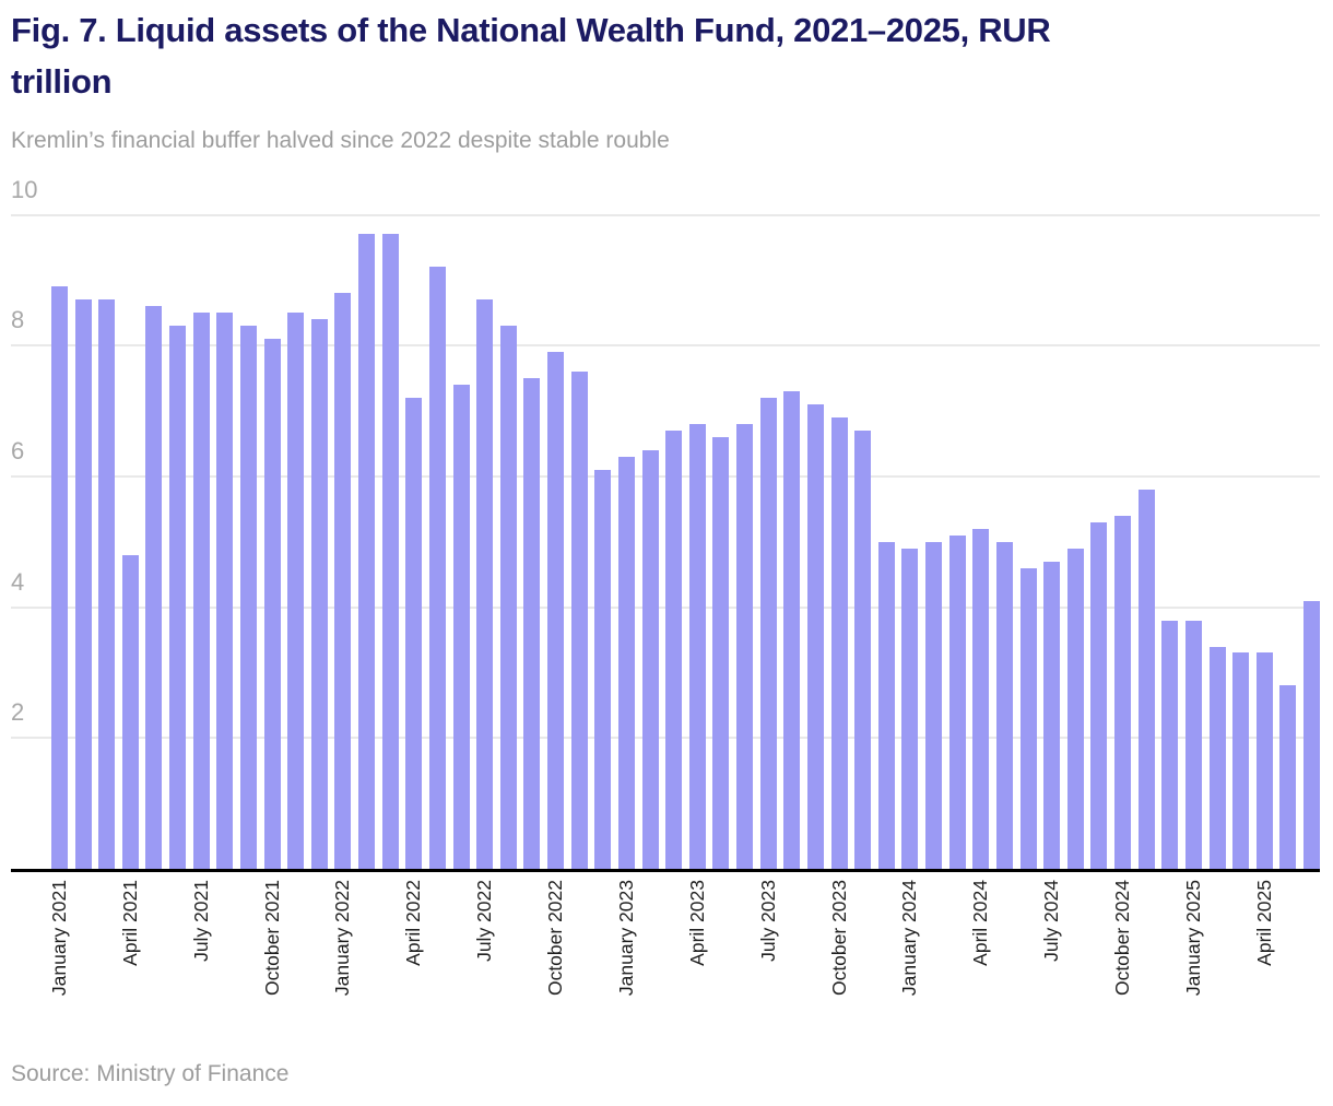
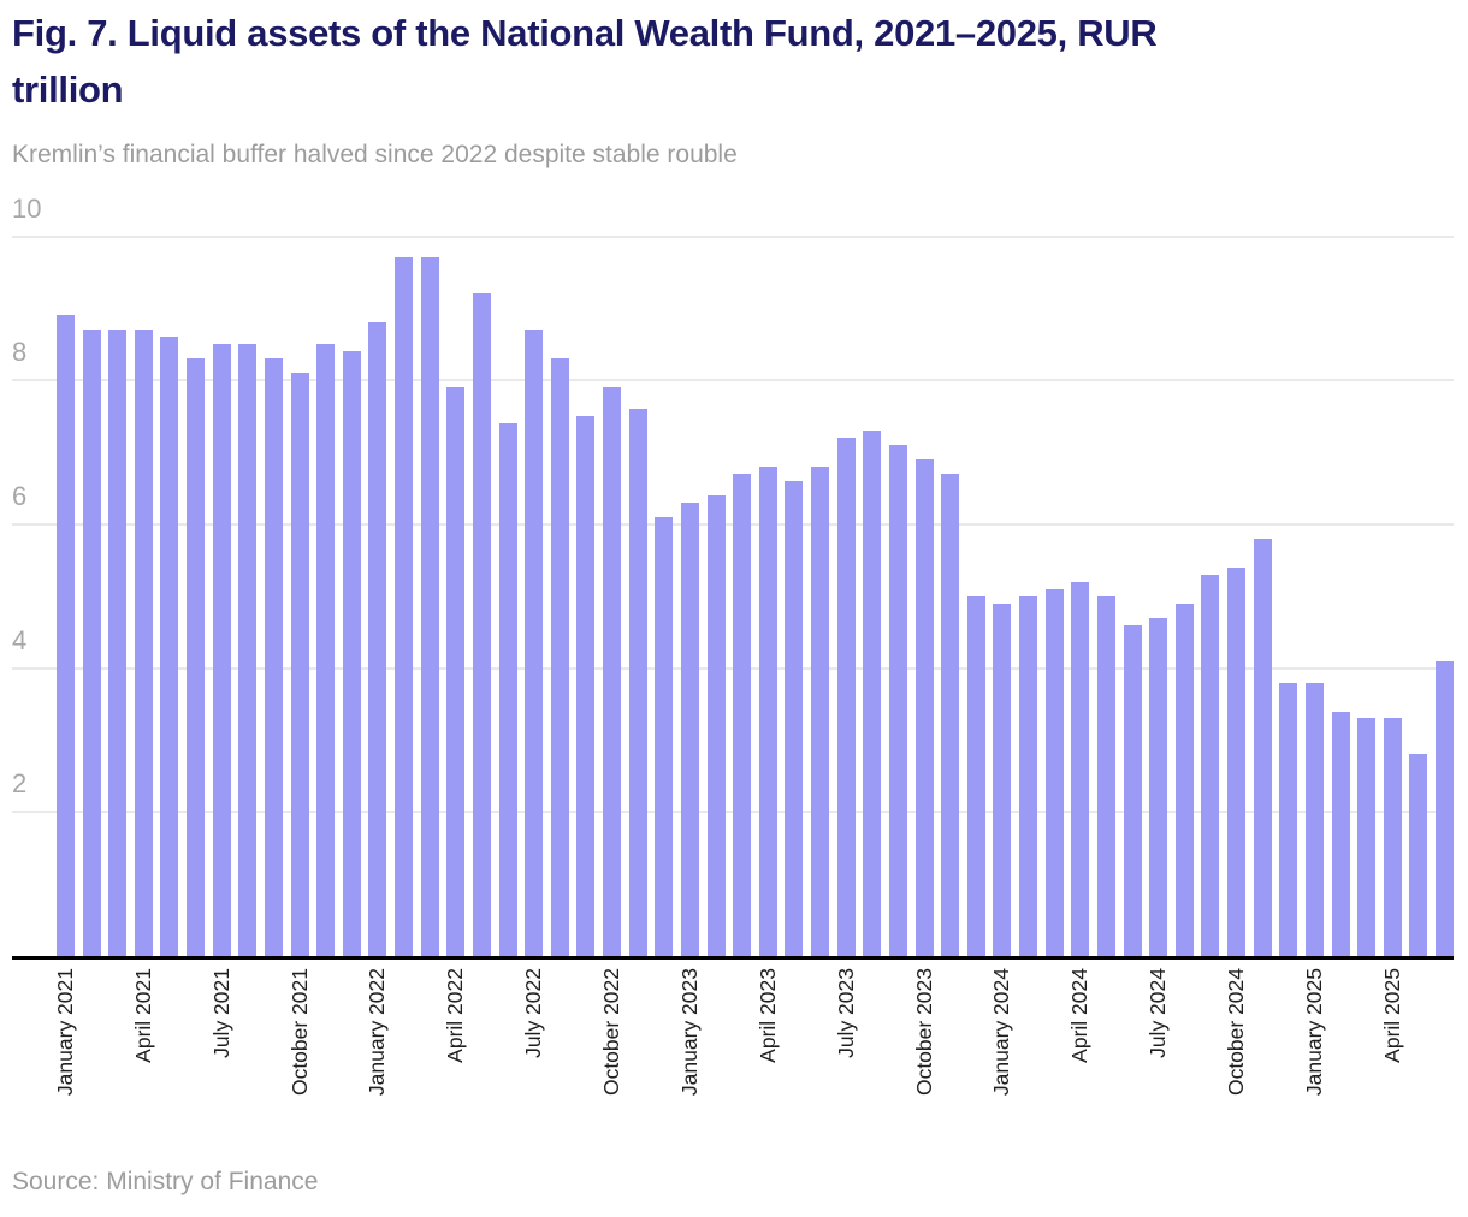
April 2021: 4.8 -> 8.7
April 2022: 7.2 -> 7.9
